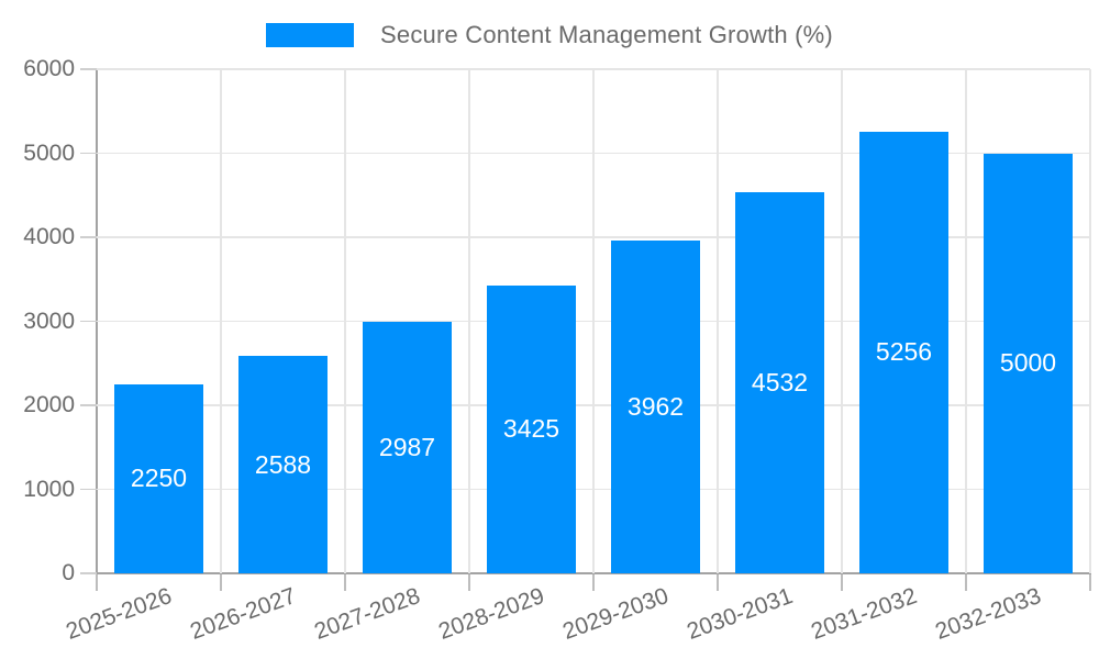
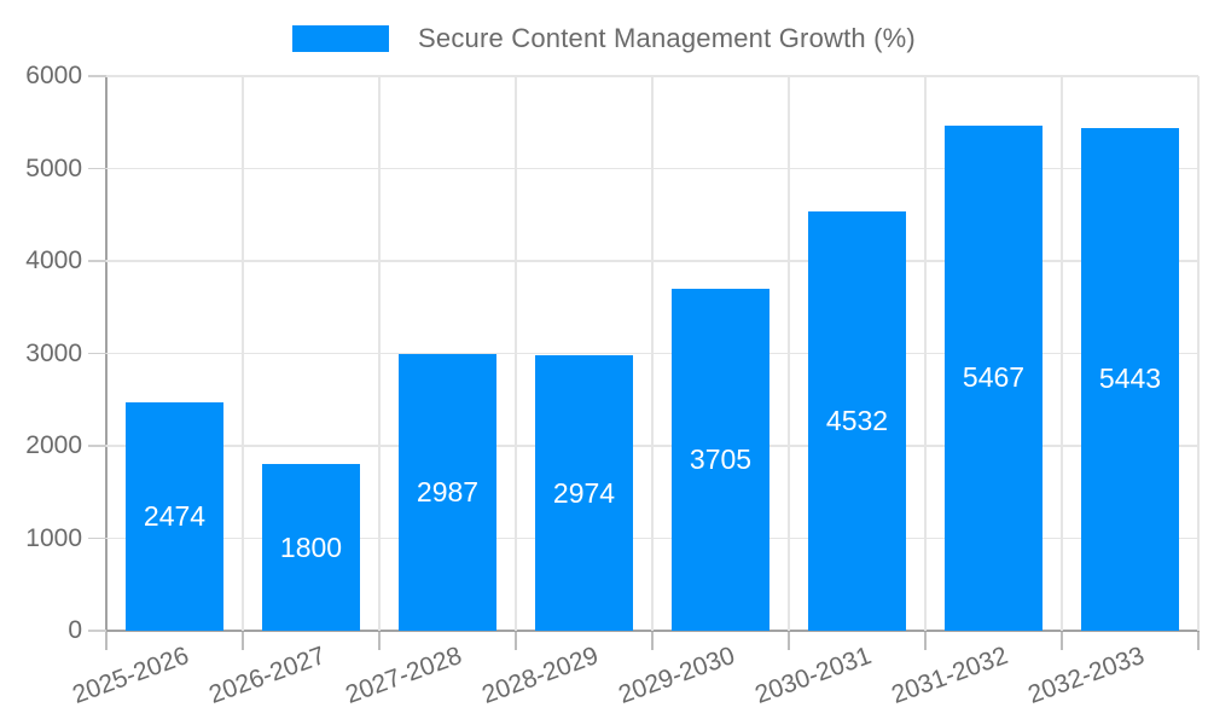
2025-2026: 2250 -> 2474
2026-2027: 2588 -> 1800
2028-2029: 3425 -> 2974
2029-2030: 3962 -> 3705
2031-2032: 5256 -> 5467
2032-2033: 5000 -> 5443
